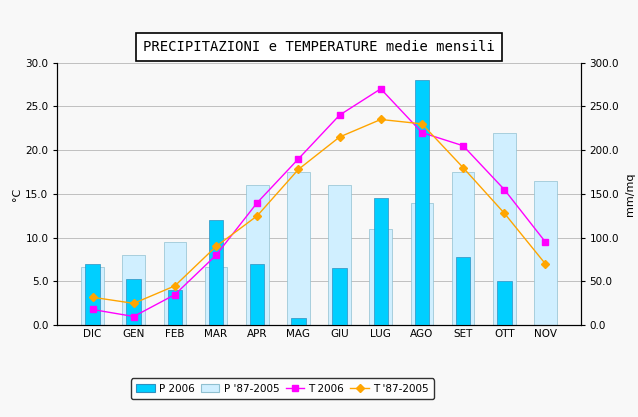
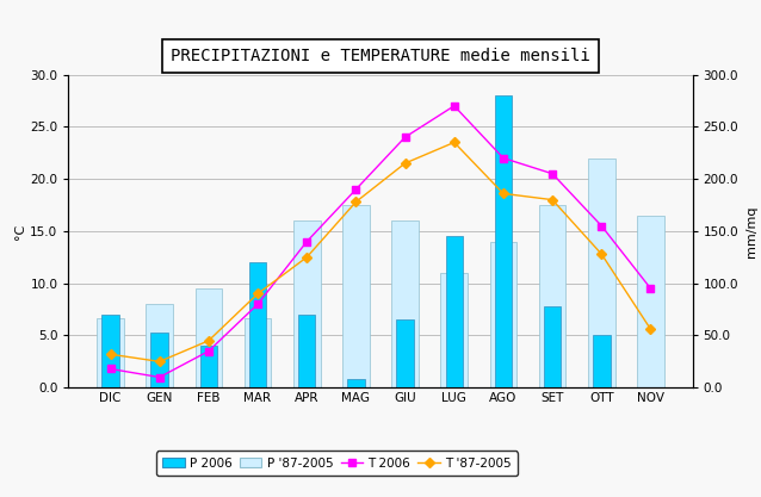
T '87-2005/AGO: 23.0 -> 18.6
T '87-2005/NOV: 7.0 -> 5.6
